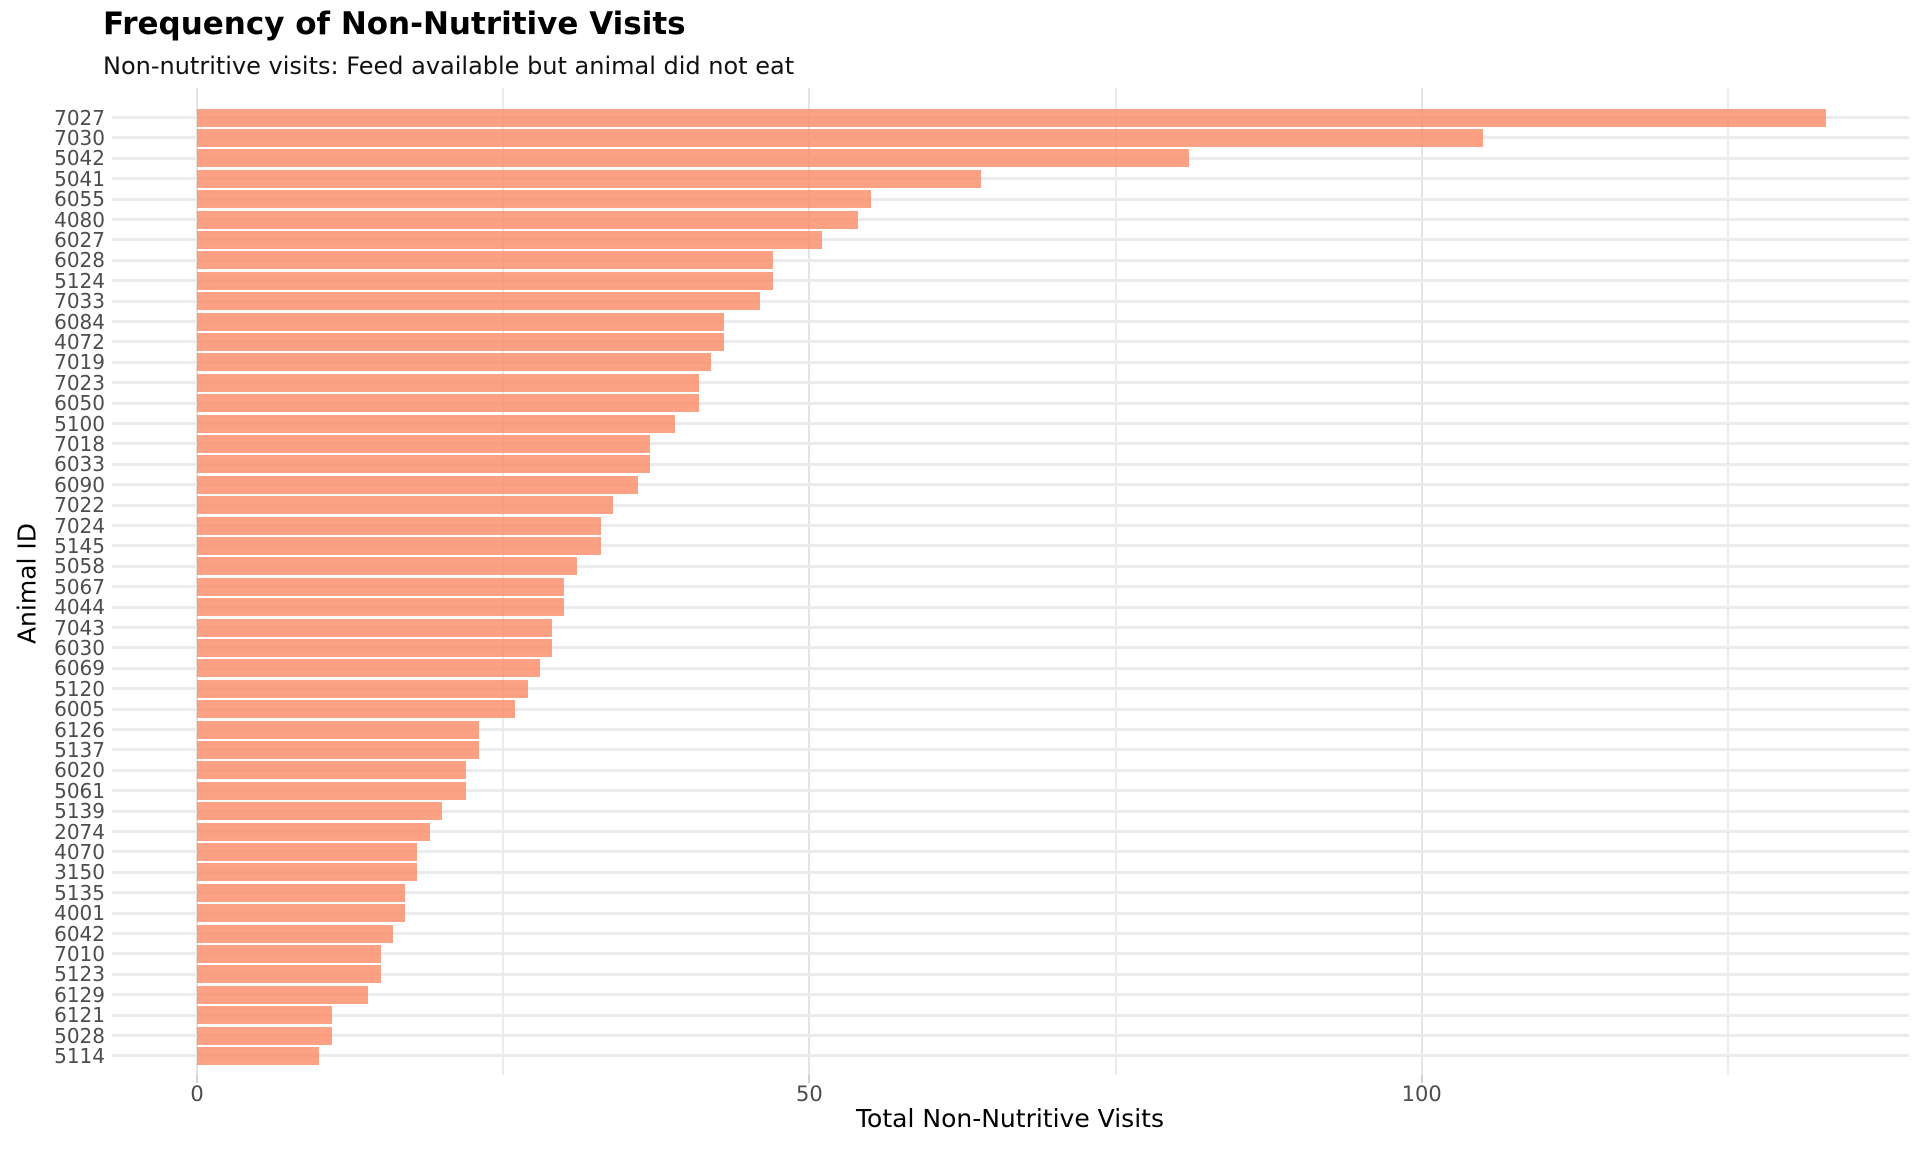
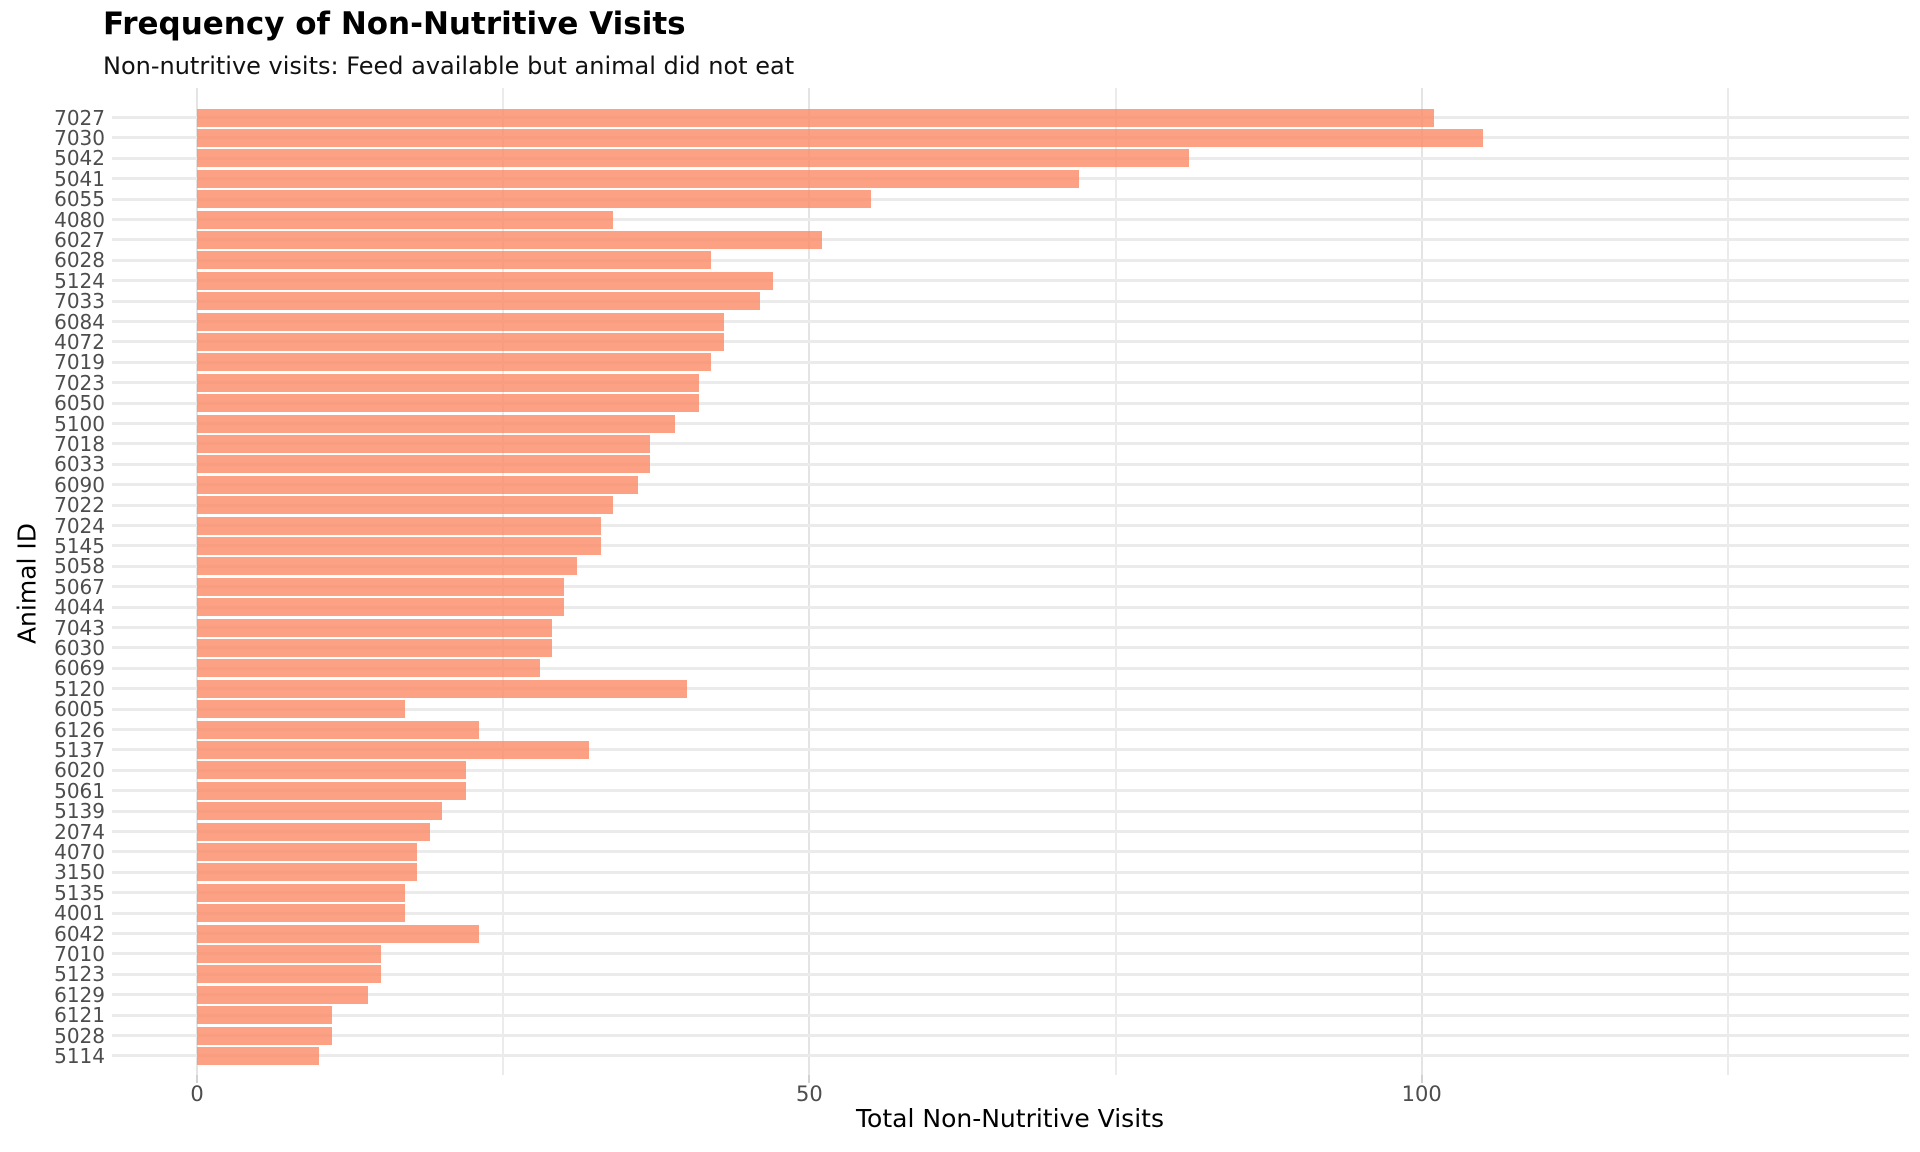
7027: 133 -> 101
5041: 64 -> 72
4080: 54 -> 34
6028: 47 -> 42
5120: 27 -> 40
6005: 26 -> 17
5137: 23 -> 32
6042: 16 -> 23
